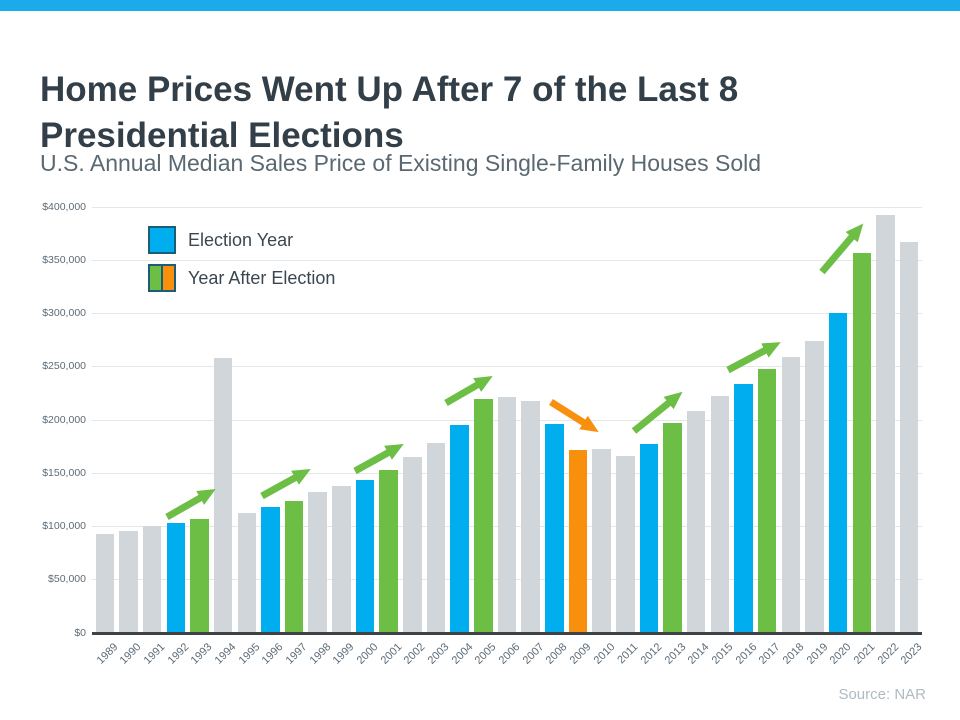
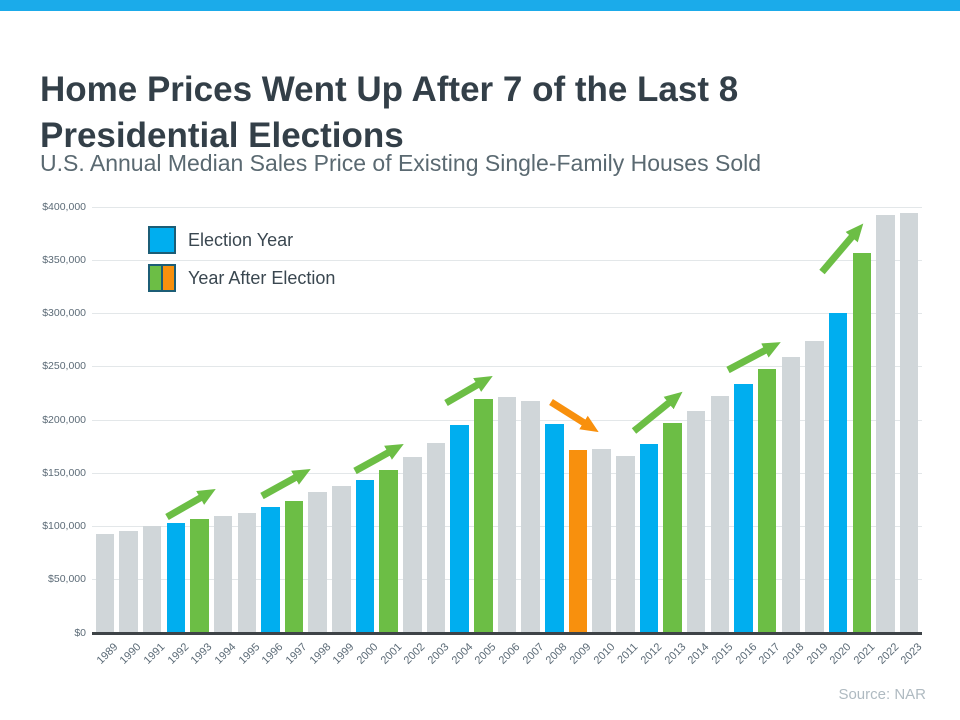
1994: $258000 -> $110000
2023: $367000 -> $394000
